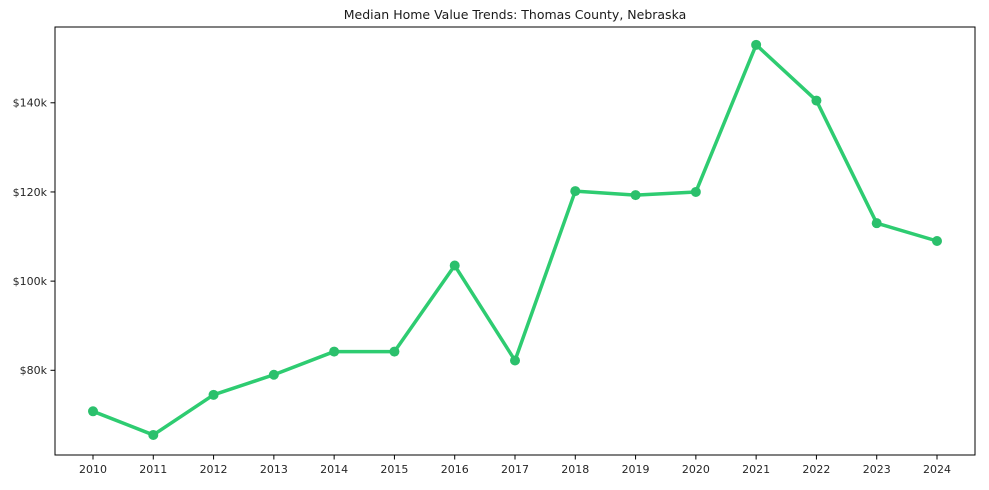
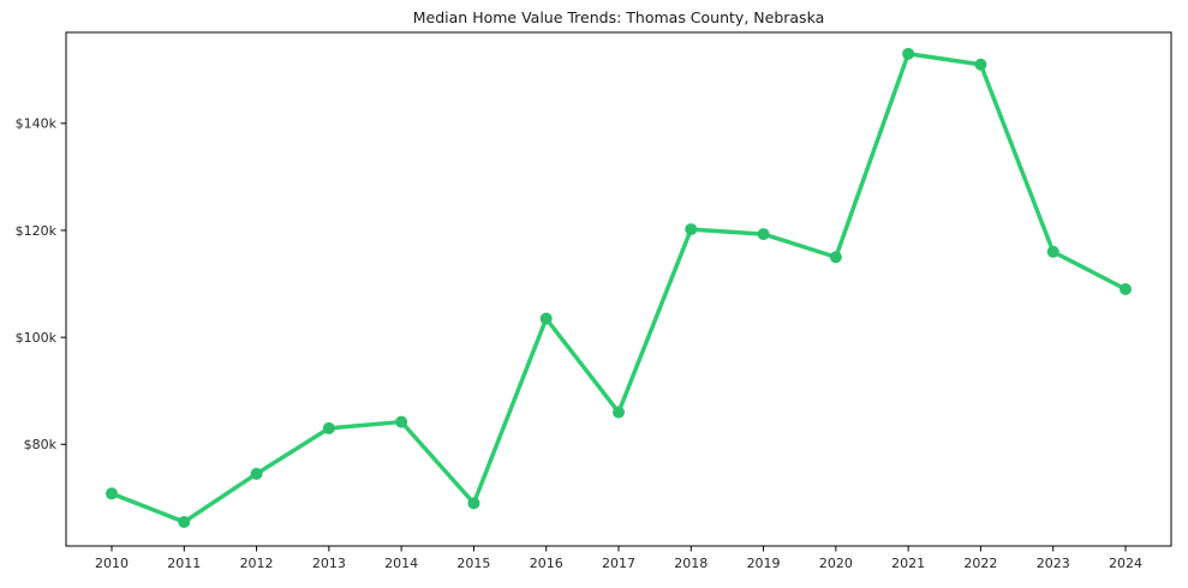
2013: $79k -> $83k
2015: $84k -> $69k
2017: $82k -> $86k
2020: $120k -> $115k
2022: $140k -> $151k
2023: $113k -> $116k
